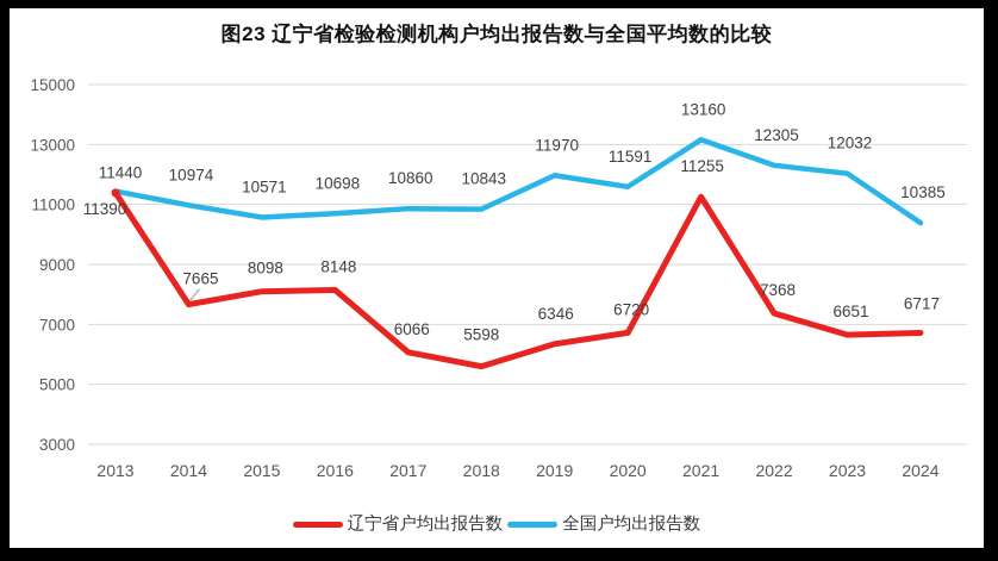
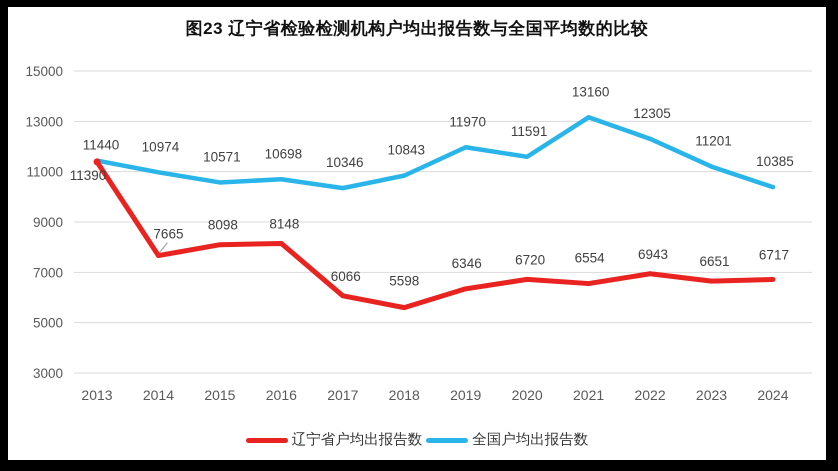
全国户均出报告数/2017: 10860 -> 10346
辽宁省户均出报告数/2021: 11255 -> 6554
辽宁省户均出报告数/2022: 7368 -> 6943
全国户均出报告数/2023: 12032 -> 11201
